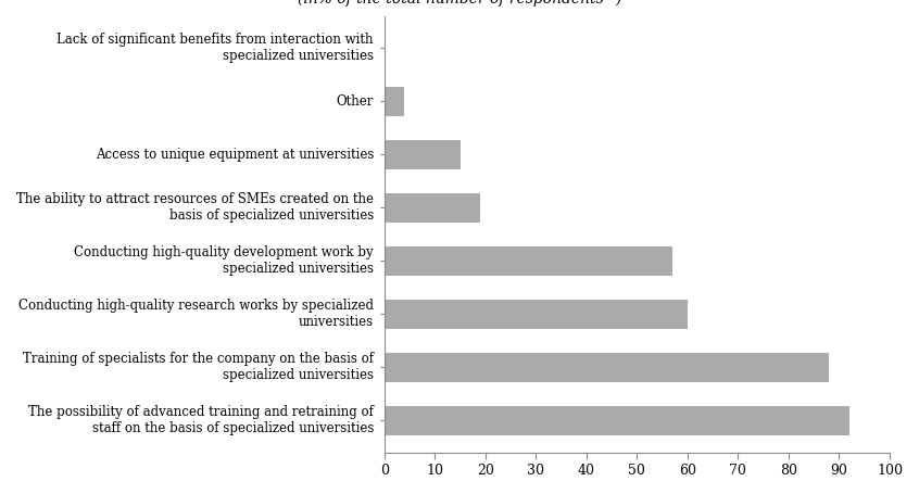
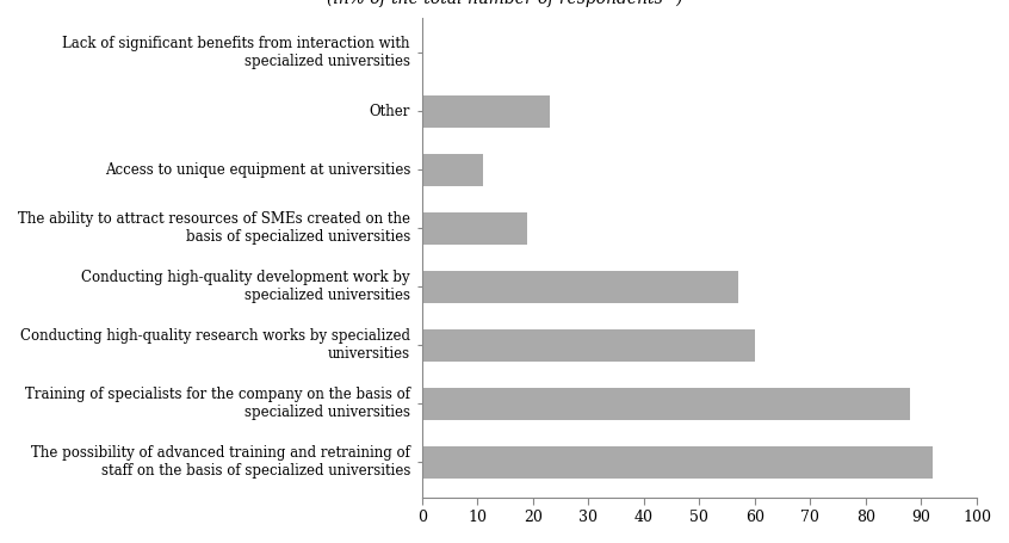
Other: 4 -> 23
Access to unique equipment at universities: 15 -> 11
